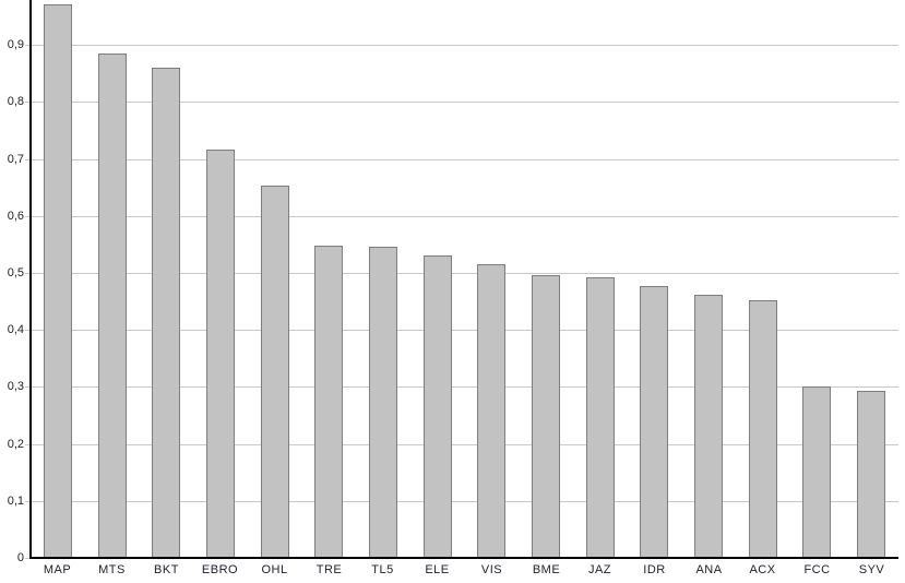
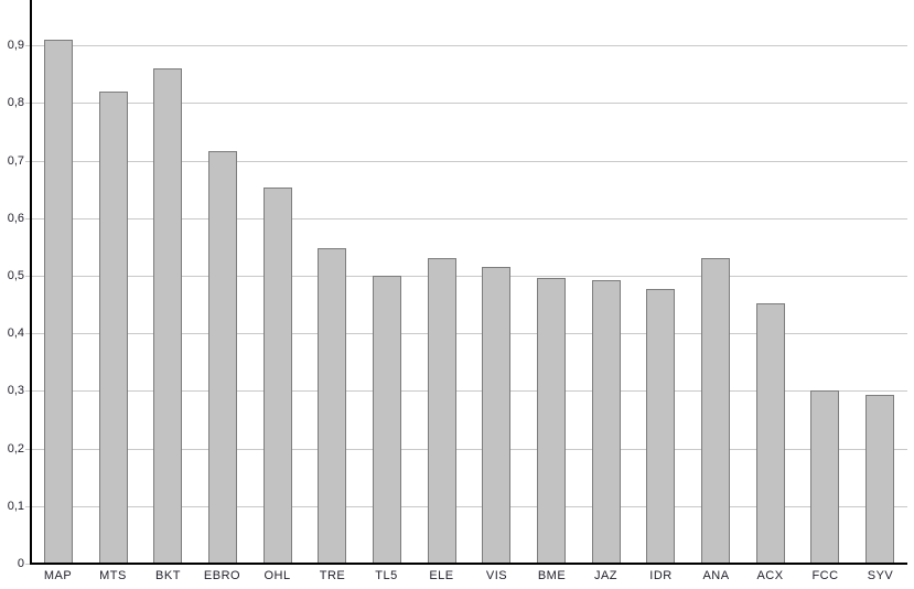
MAP: 0,97 -> 0,91
MTS: 0,89 -> 0,82
TL5: 0,55 -> 0,50
ANA: 0,46 -> 0,53
